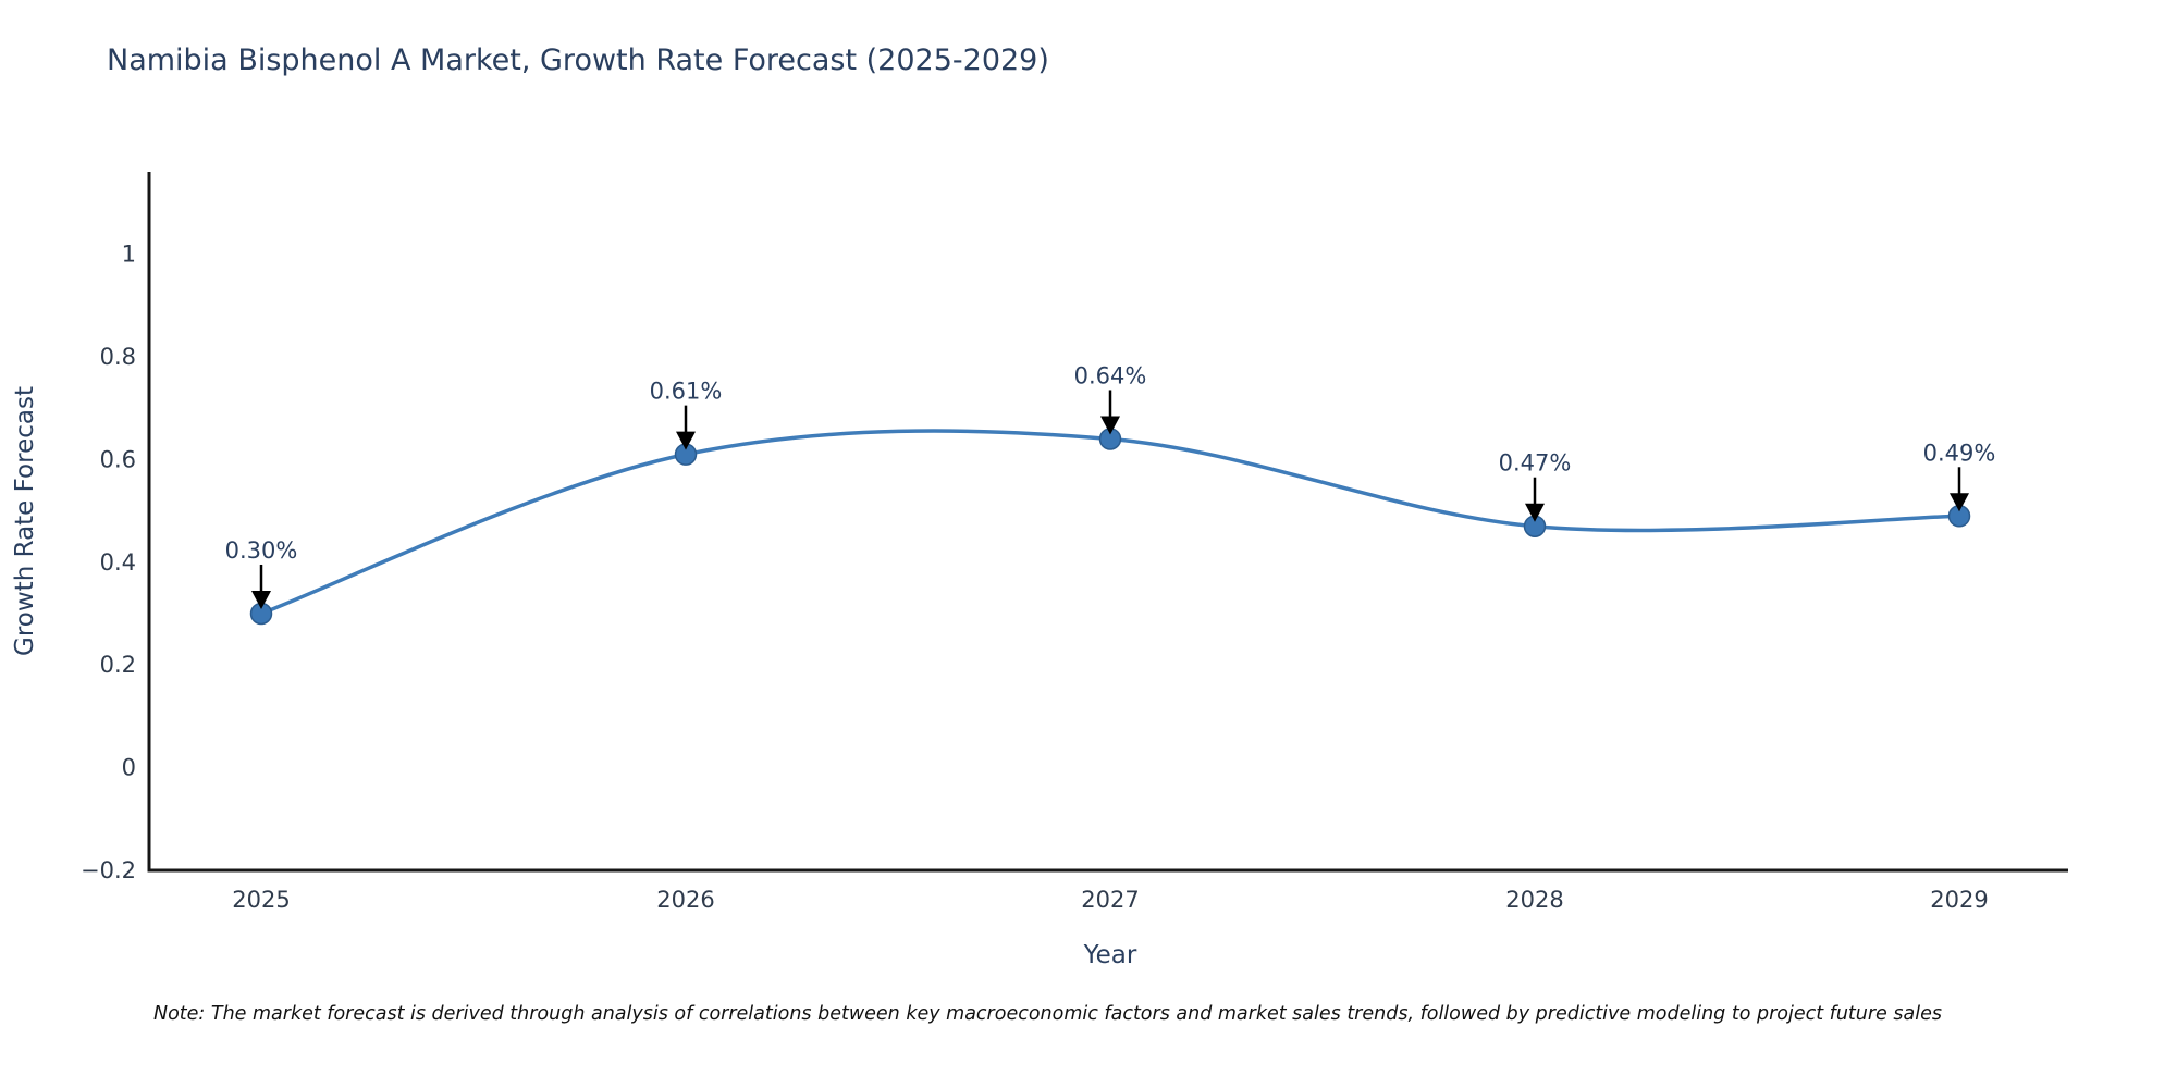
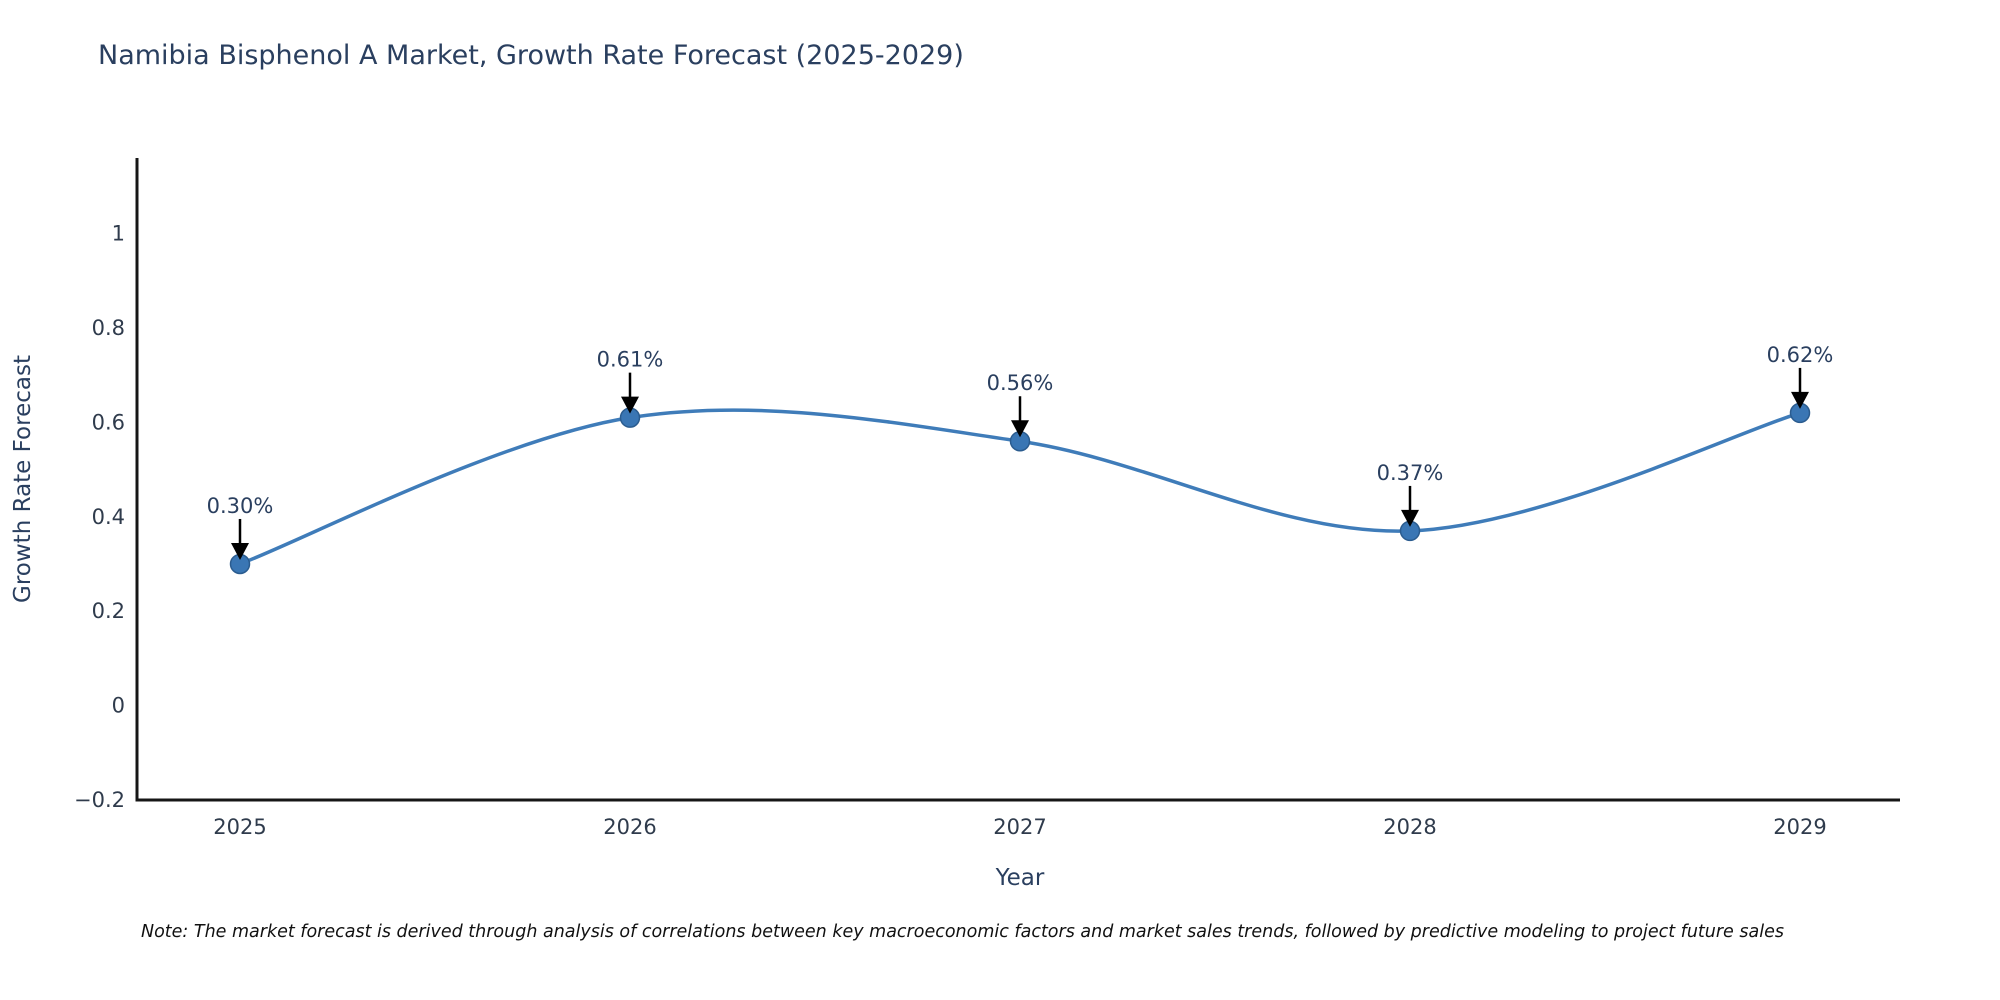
2027: 0.64% -> 0.56%
2028: 0.47% -> 0.37%
2029: 0.49% -> 0.62%
